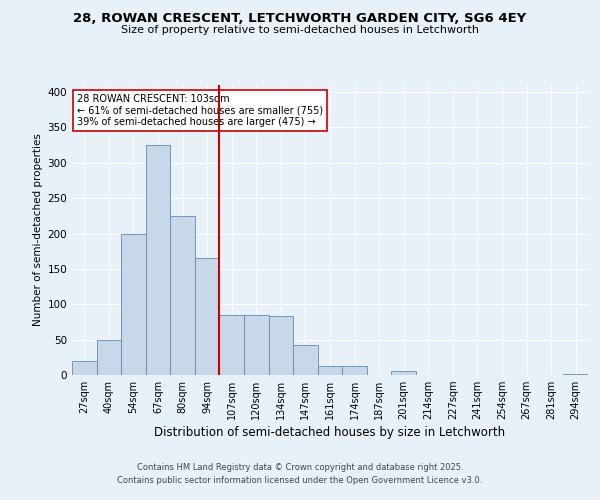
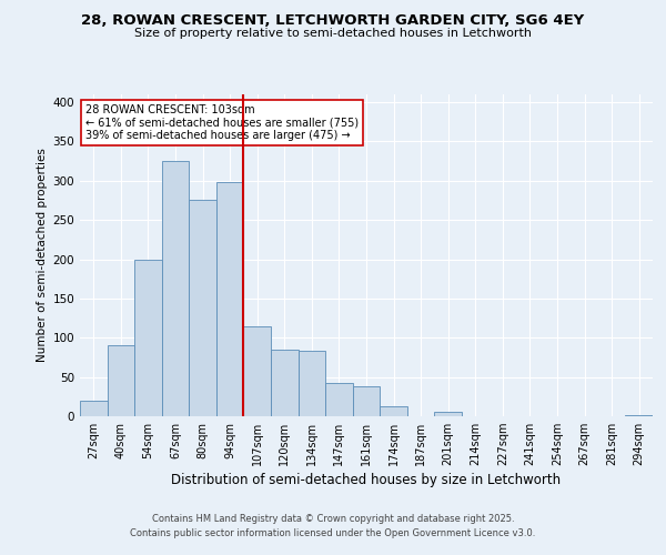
40sqm: 50 -> 90
80sqm: 225 -> 276
94sqm: 165 -> 298
107sqm: 85 -> 114
161sqm: 13 -> 38
